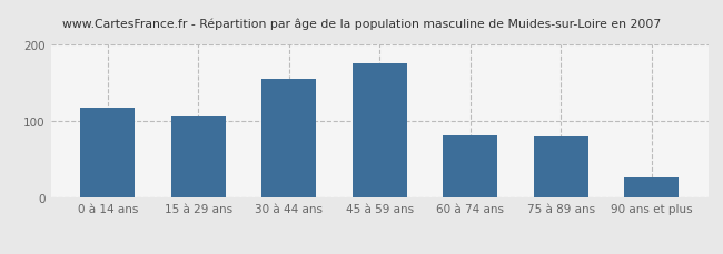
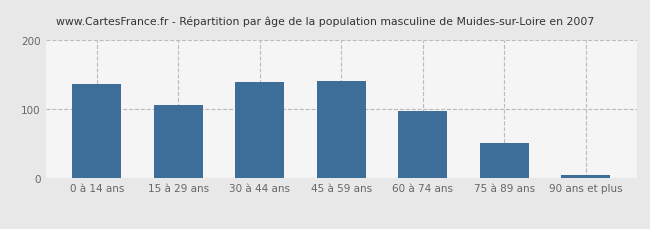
0 à 14 ans: 118 -> 137
30 à 44 ans: 156 -> 140
45 à 59 ans: 176 -> 141
60 à 74 ans: 82 -> 98
75 à 89 ans: 80 -> 52
90 ans et plus: 26 -> 5
